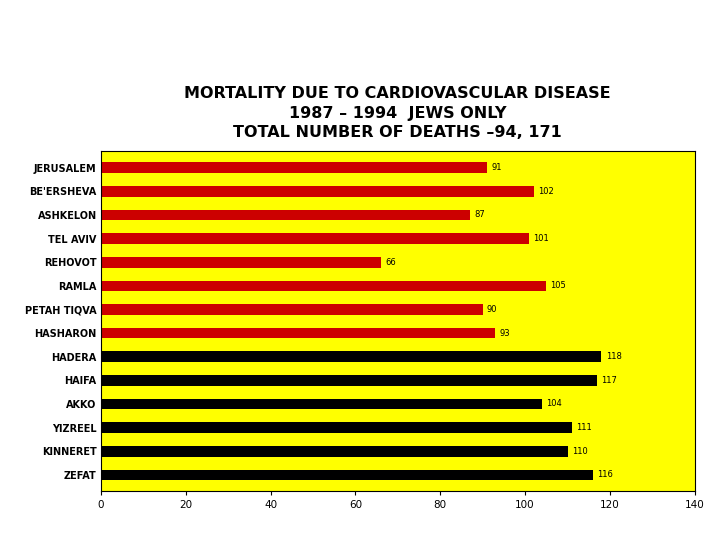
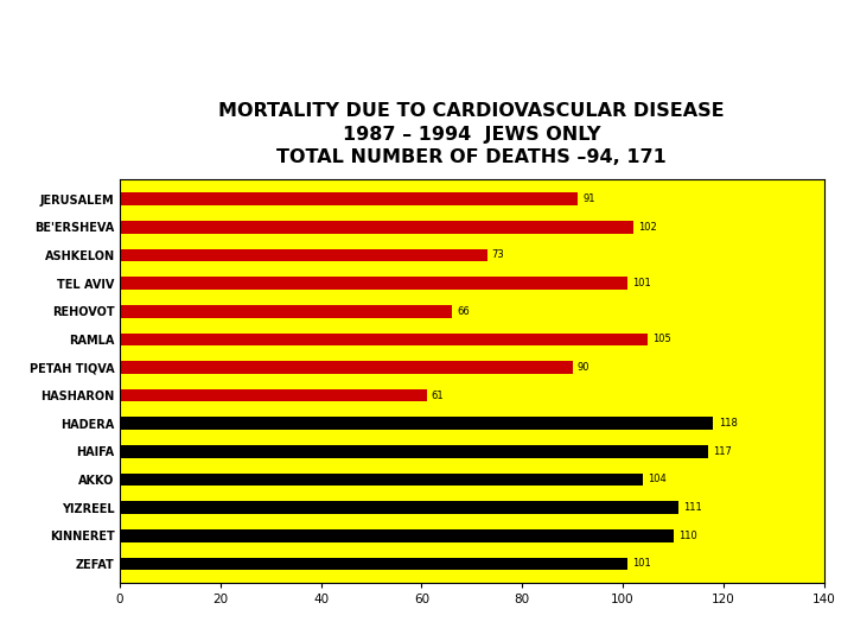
ASHKELON: 87 -> 73
HASHARON: 93 -> 61
ZEFAT: 116 -> 101
